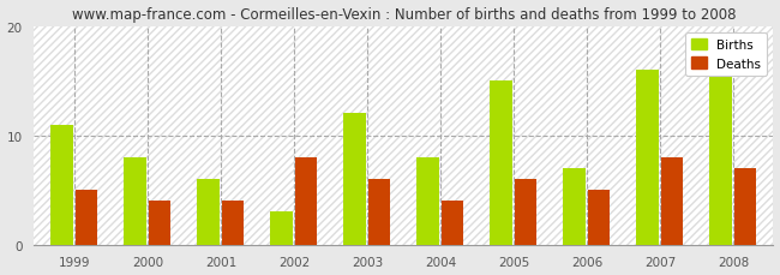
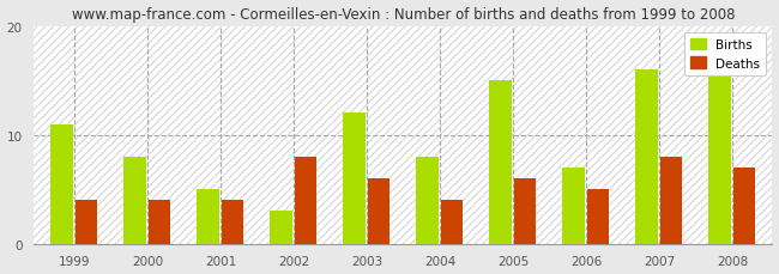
Deaths/1999: 5 -> 4
Births/2001: 6 -> 5
